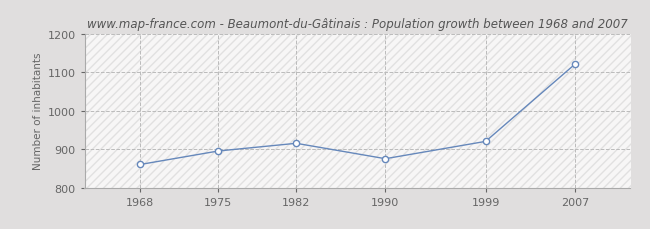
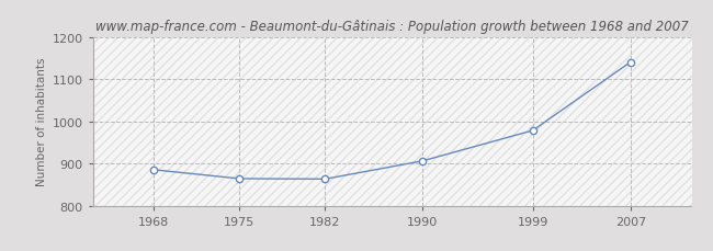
1968: 860 -> 885
1975: 895 -> 864
1982: 915 -> 863
1990: 875 -> 906
1999: 920 -> 978
2007: 1120 -> 1140
